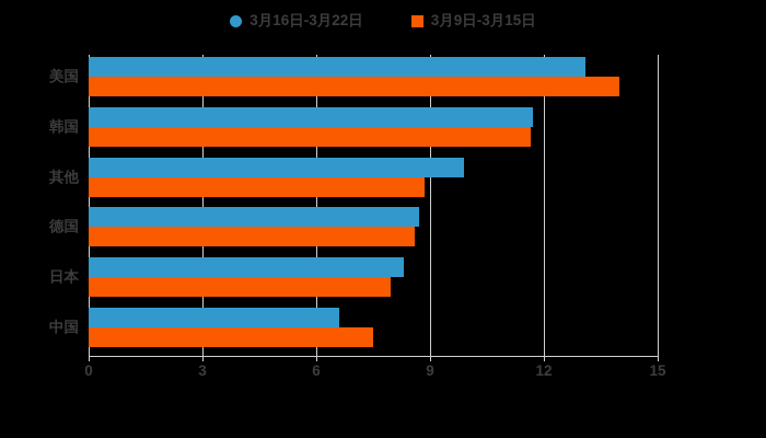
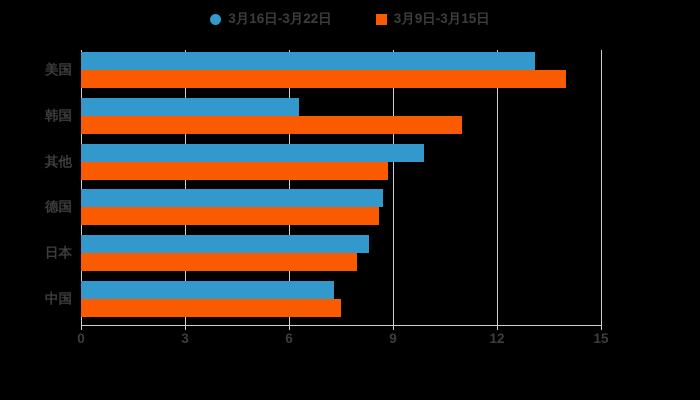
3月16日-3月22日/韩国: 11.7 -> 6.3
3月9日-3月15日/韩国: 11.7 -> 11.0
3月16日-3月22日/中国: 6.6 -> 7.3
